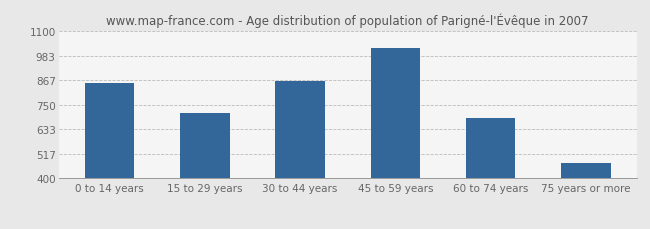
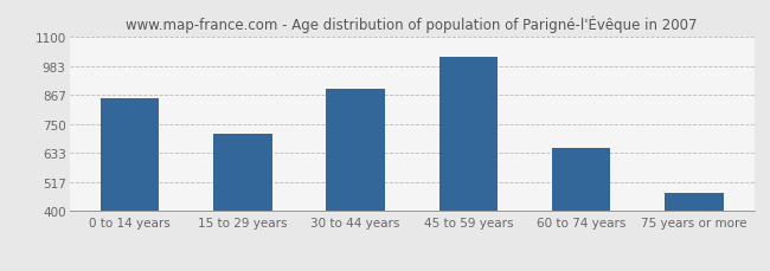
30 to 44 years: 865 -> 893
60 to 74 years: 685 -> 655
